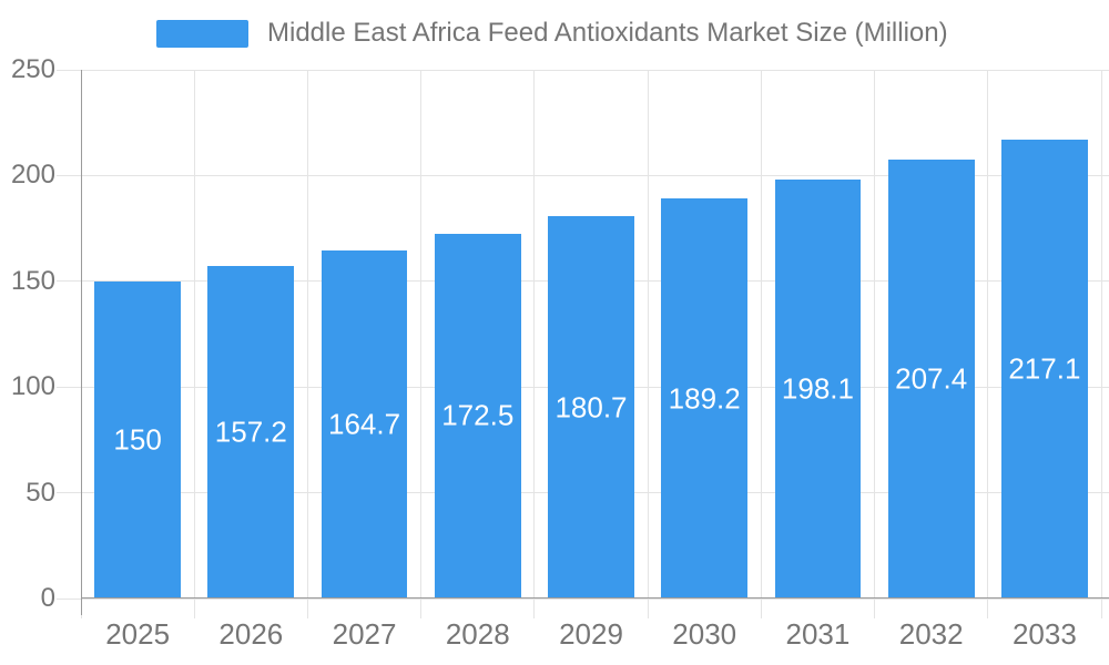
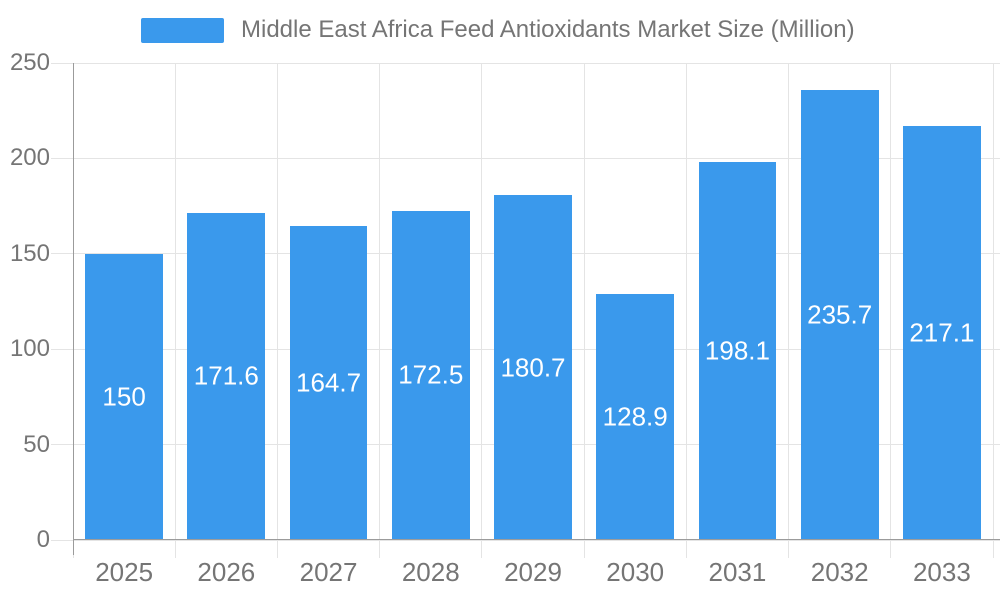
2026: 157.2 -> 171.6
2030: 189.2 -> 128.9
2032: 207.4 -> 235.7
